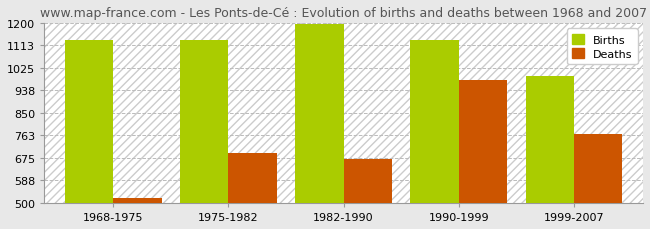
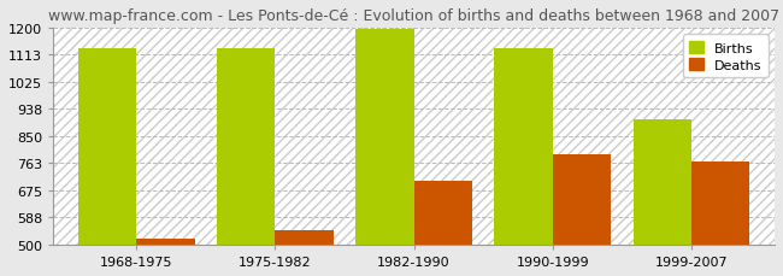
Deaths/1975-1982: 695 -> 547
Deaths/1982-1990: 670 -> 706
Deaths/1990-1999: 980 -> 793
Births/1999-2007: 995 -> 906
